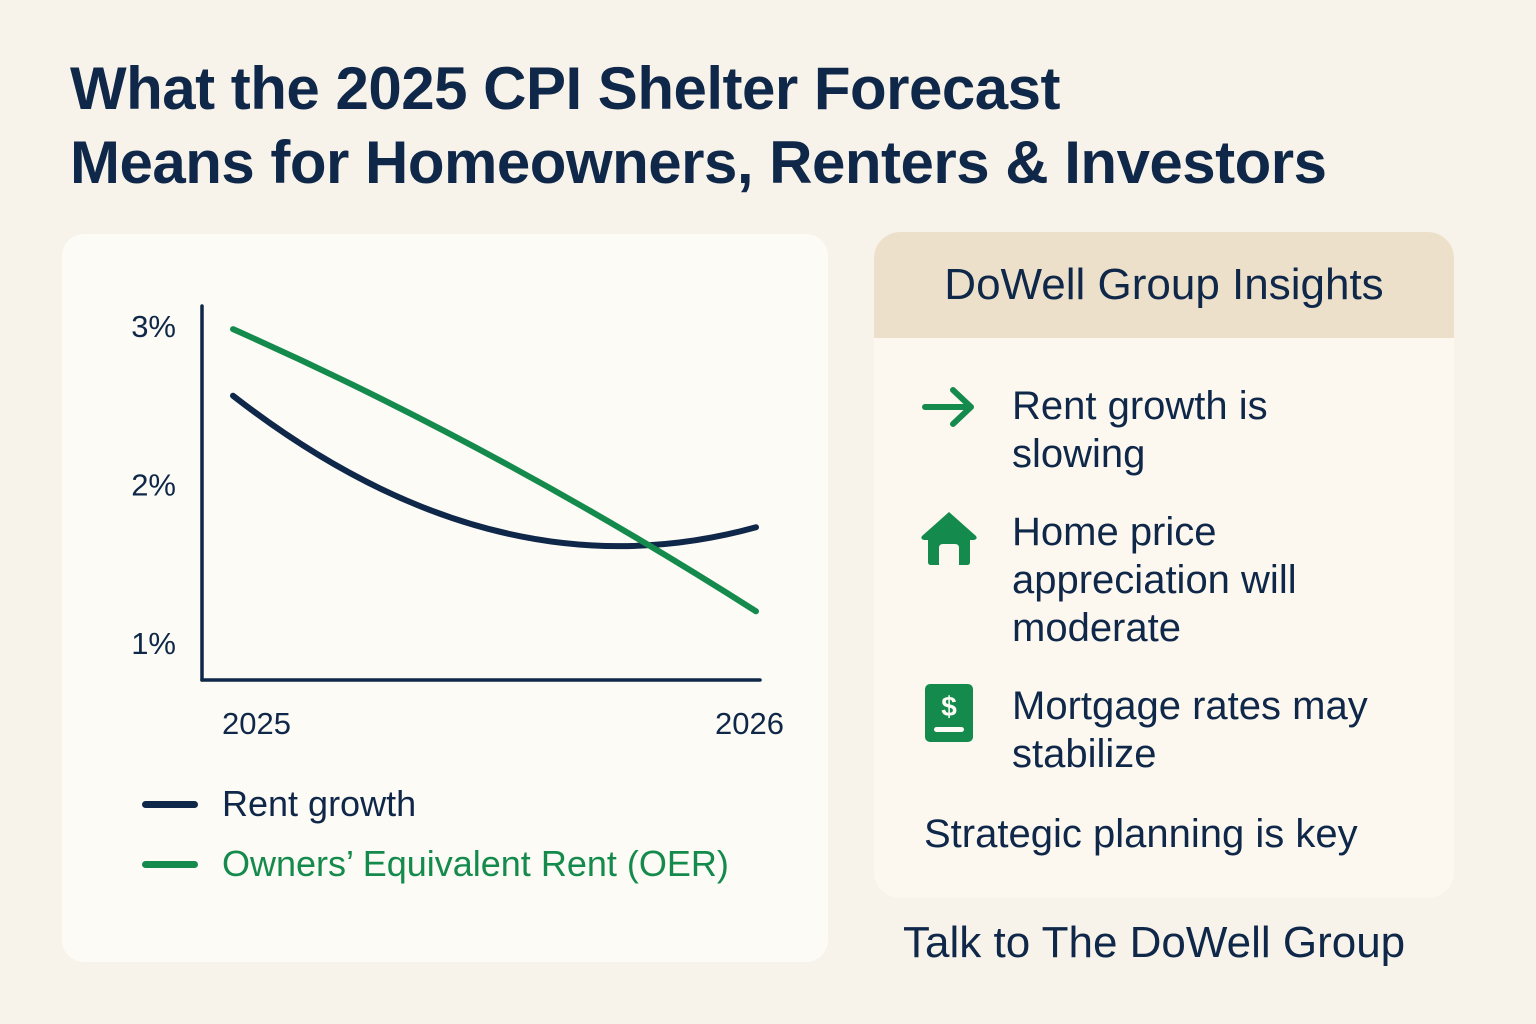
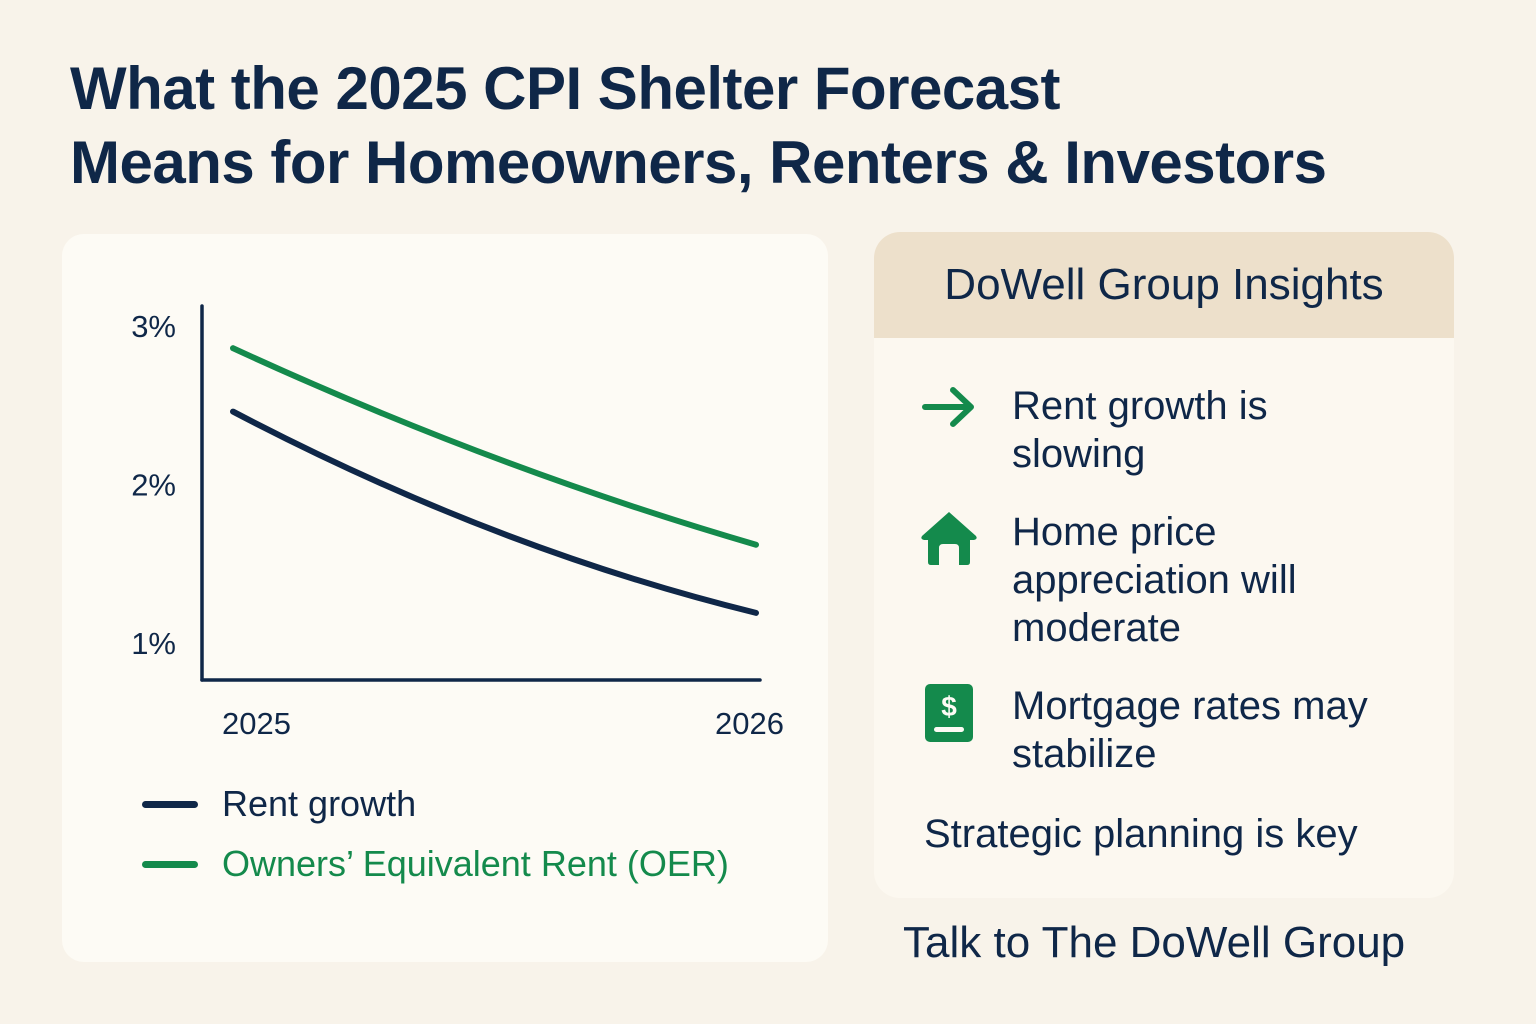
Rent growth/2025: 2.56% -> 2.46%
Owners’ Equivalent Rent (OER)/2025: 2.98% -> 2.86%
Rent growth/2026: 1.73% -> 1.19%
Owners’ Equivalent Rent (OER)/2026: 1.20% -> 1.62%
